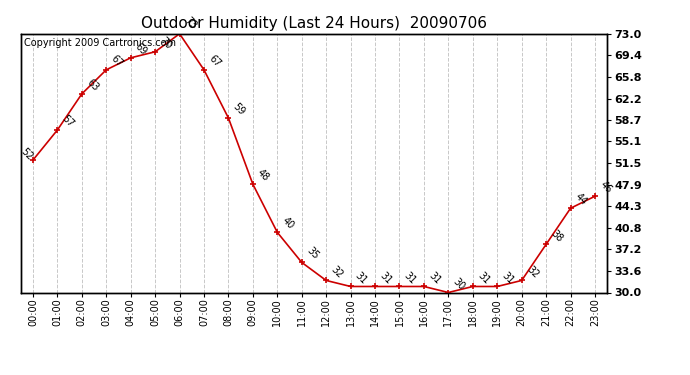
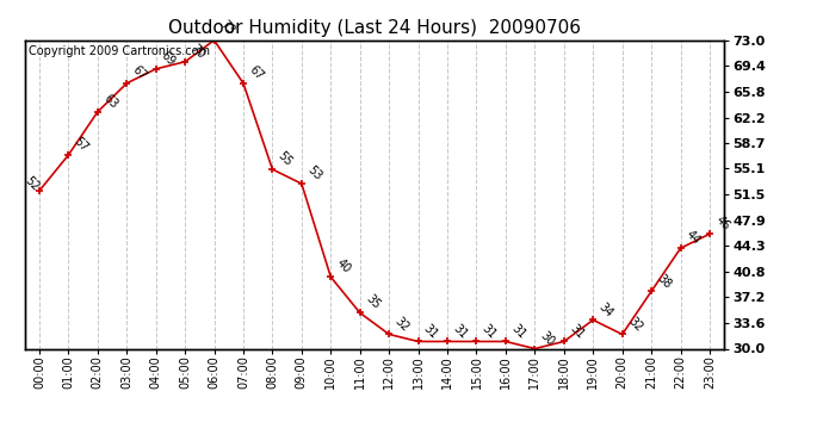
08:00: 59 -> 55
09:00: 48 -> 53
19:00: 31 -> 34
